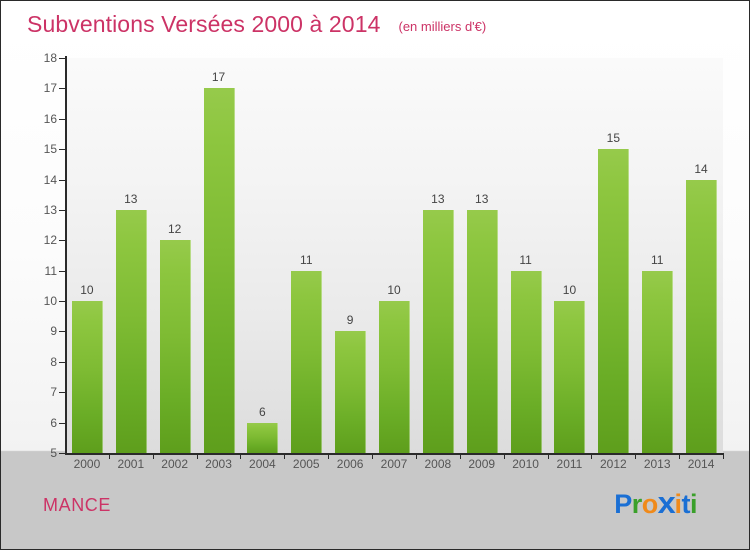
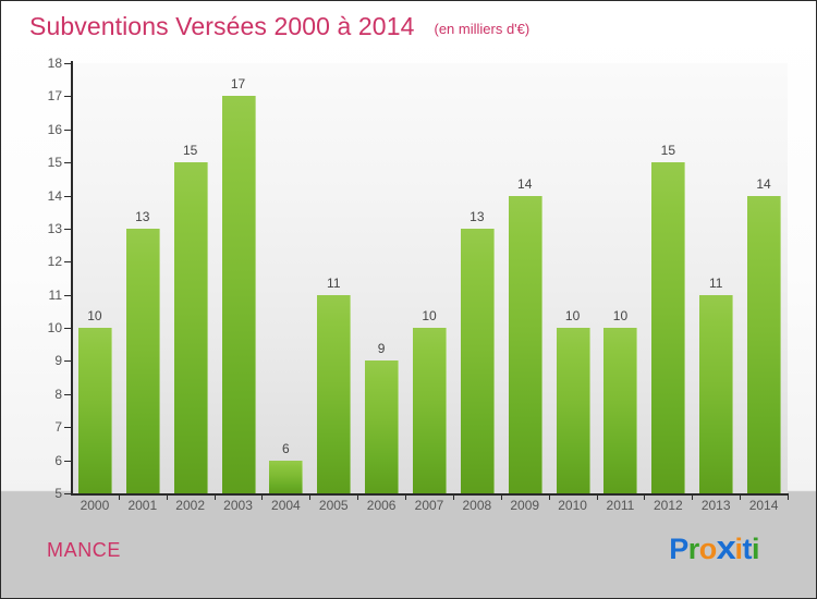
2002: 12 -> 15
2009: 13 -> 14
2010: 11 -> 10
